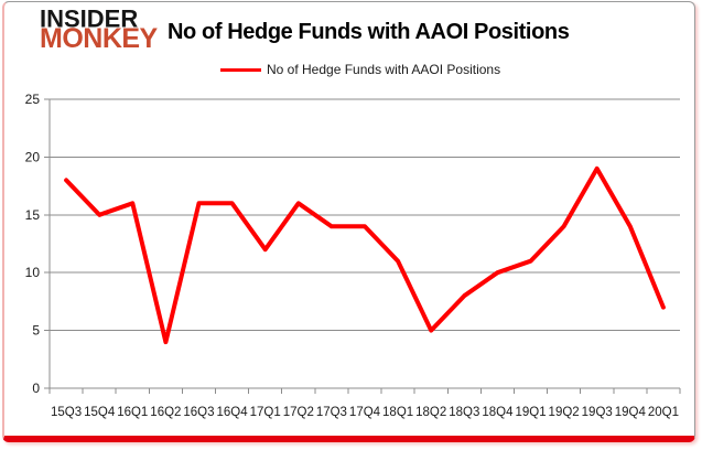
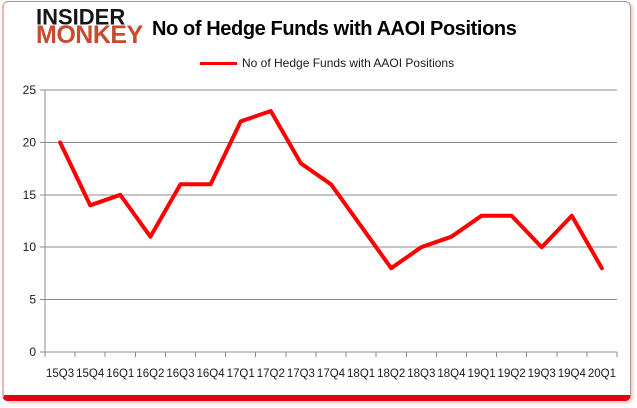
15Q3: 18 -> 20
15Q4: 15 -> 14
16Q1: 16 -> 15
16Q2: 4 -> 11
17Q1: 12 -> 22
17Q2: 16 -> 23
17Q3: 14 -> 18
17Q4: 14 -> 16
18Q1: 11 -> 12
18Q2: 5 -> 8
18Q3: 8 -> 10
18Q4: 10 -> 11
19Q1: 11 -> 13
19Q2: 14 -> 13
19Q3: 19 -> 10
19Q4: 14 -> 13
20Q1: 7 -> 8
